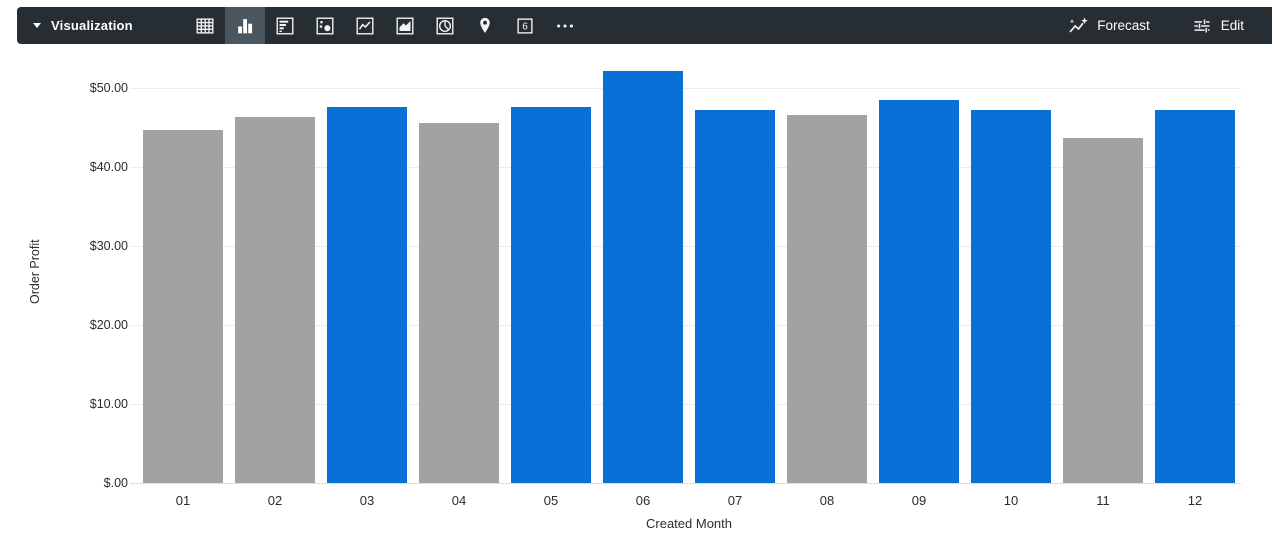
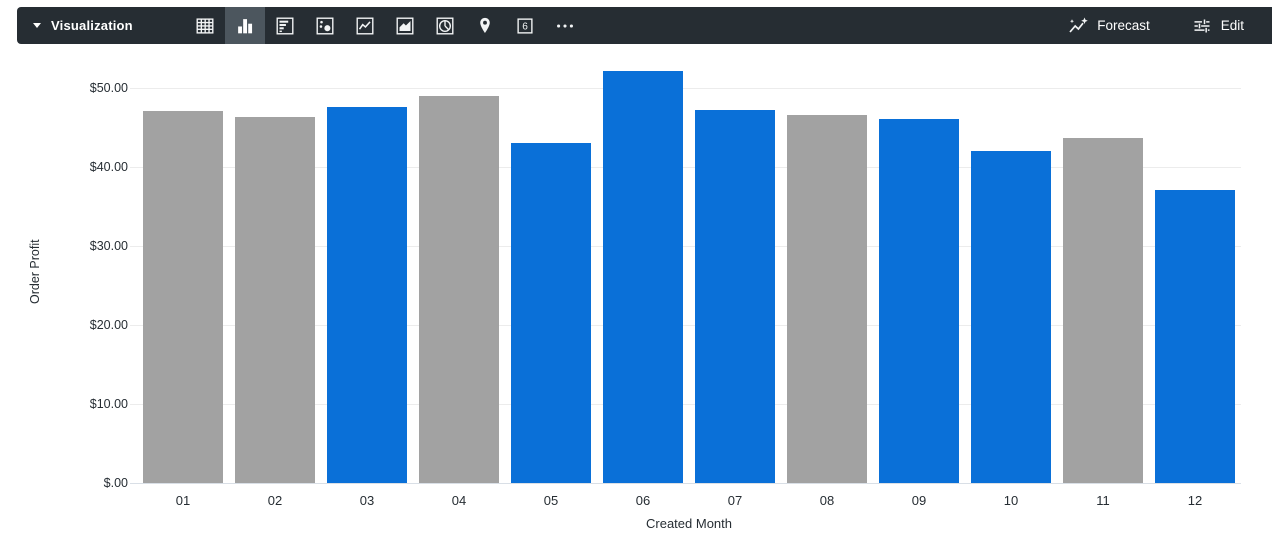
01: $45 -> $47
04: $46 -> $49
05: $48 -> $43
09: $48 -> $46
10: $47 -> $42
12: $47 -> $37
